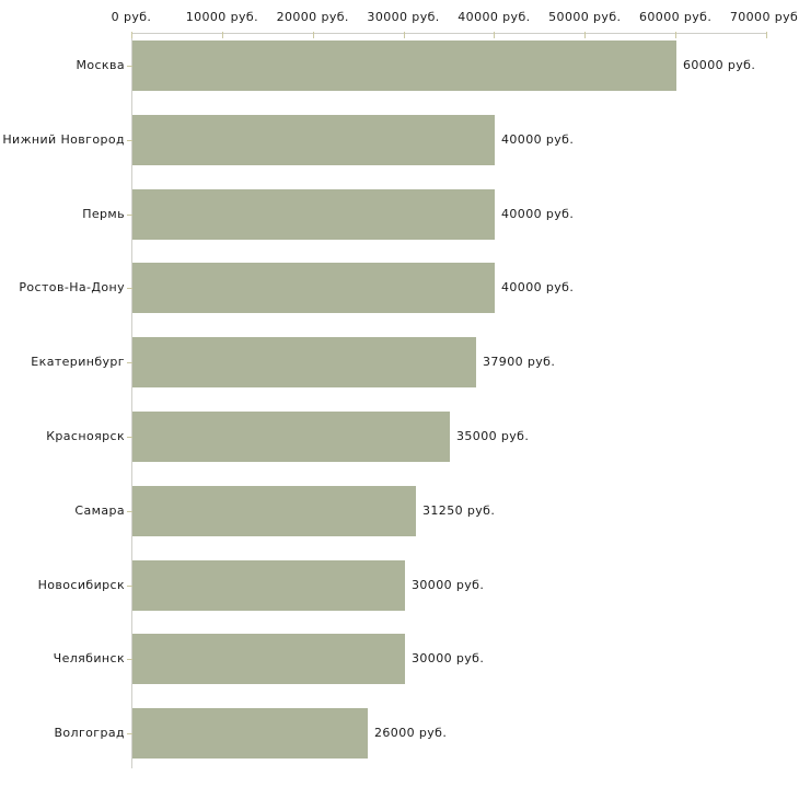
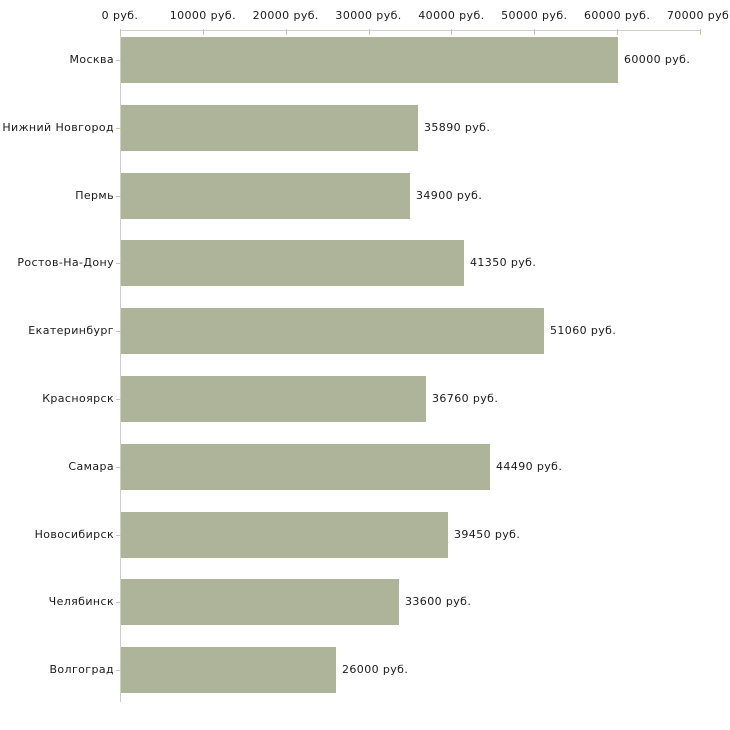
Нижний Новгород: 40000 -> 35890
Пермь: 40000 -> 34900
Ростов-На-Дону: 40000 -> 41350
Екатеринбург: 37900 -> 51060
Красноярск: 35000 -> 36760
Самара: 31250 -> 44490
Новосибирск: 30000 -> 39450
Челябинск: 30000 -> 33600
